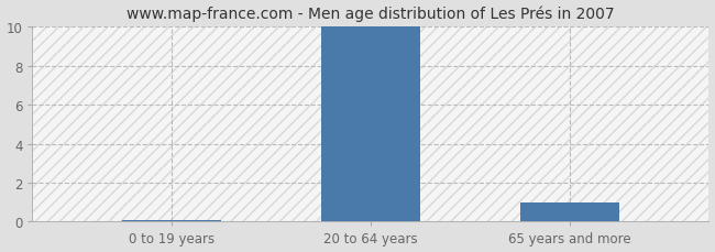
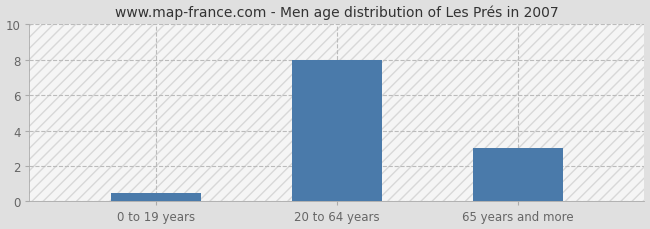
0 to 19 years: 0.1 -> 0.5
20 to 64 years: 10.0 -> 8.0
65 years and more: 1.0 -> 3.0
